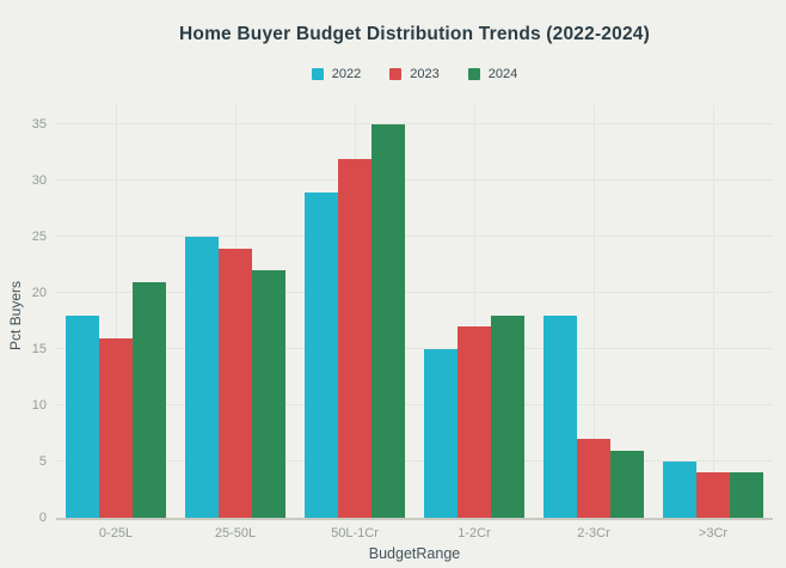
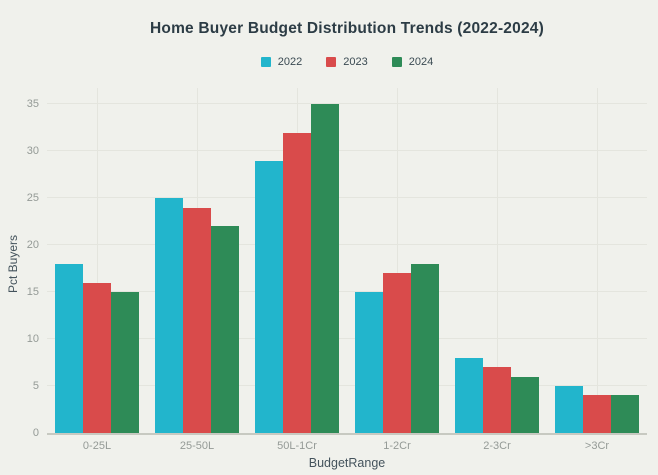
2024/0-25L: 21 -> 15
2022/2-3Cr: 18 -> 8
